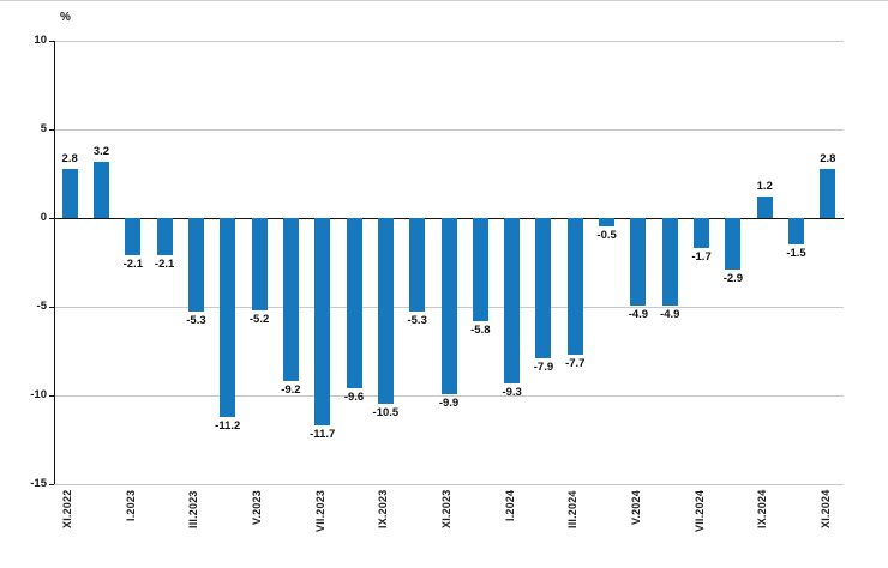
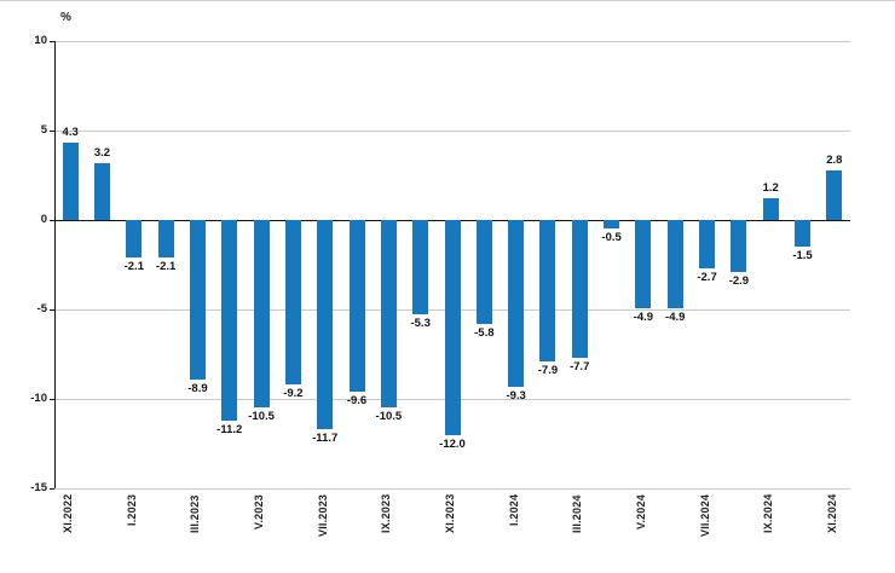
XI.2022: 2.8 -> 4.3
III.2023: -5.3 -> -8.9
V.2023: -5.2 -> -10.5
XI.2023: -9.9 -> -12.0
VII.2024: -1.7 -> -2.7
